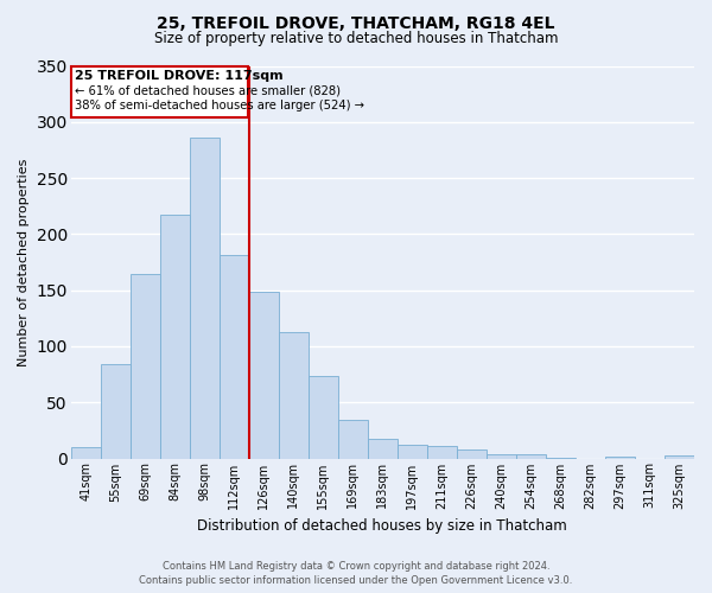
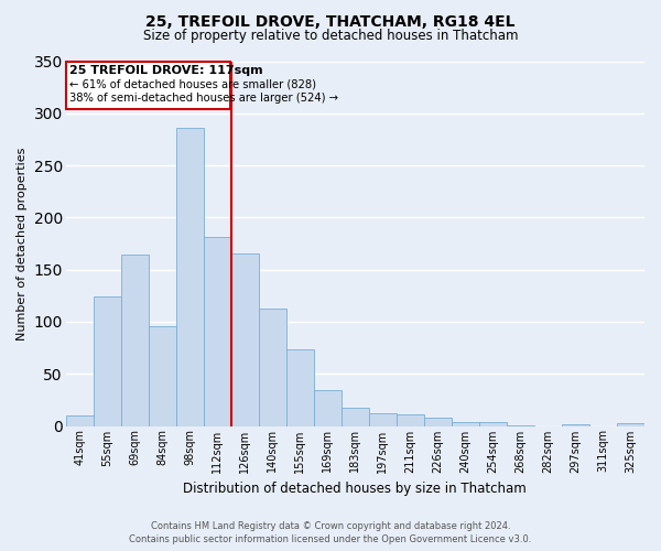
55sqm: 84 -> 124
84sqm: 217 -> 96
126sqm: 149 -> 166
